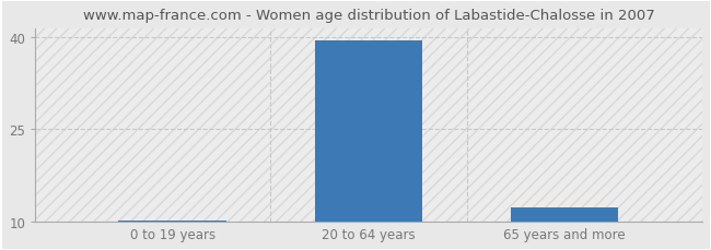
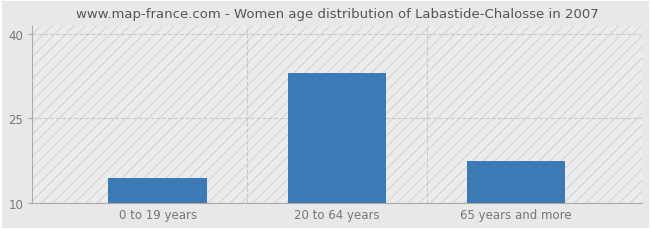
0 to 19 years: 10.2 -> 14.4
20 to 64 years: 39.5 -> 33.0
65 years and more: 12.2 -> 17.4
